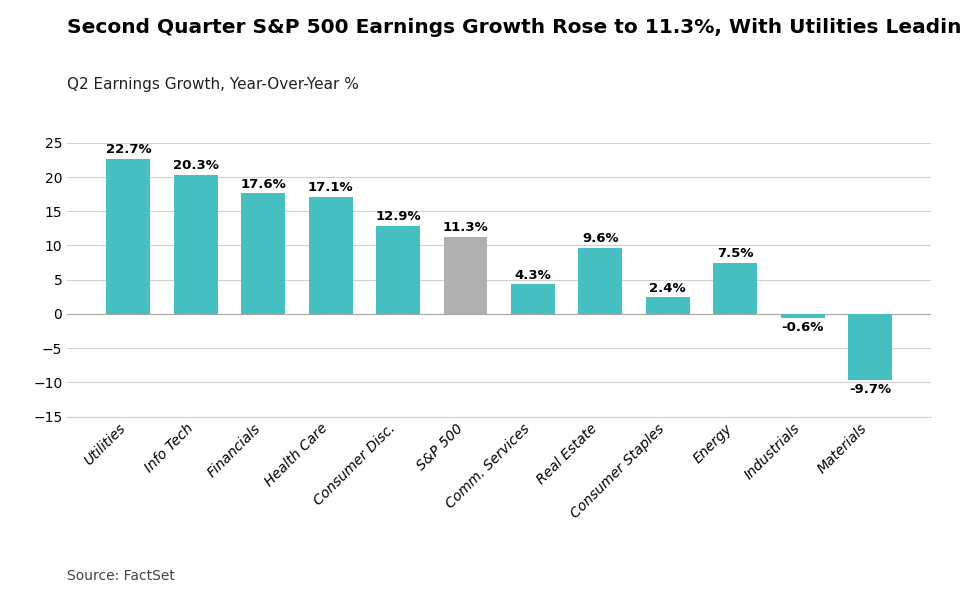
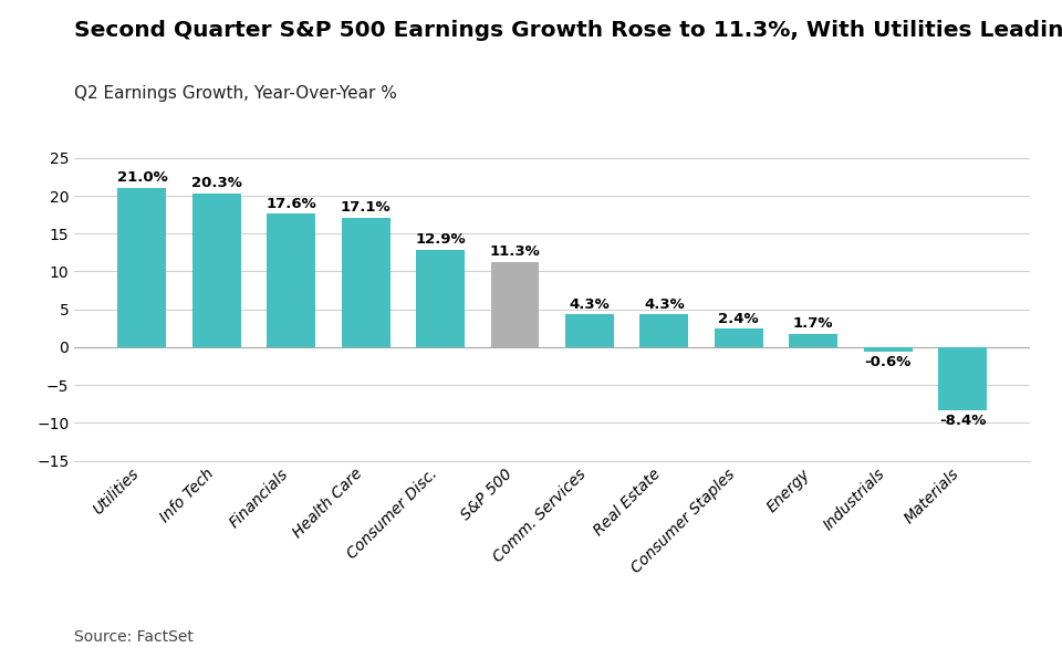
Utilities: 22.7% -> 21.0%
Real Estate: 9.6% -> 4.3%
Energy: 7.5% -> 1.7%
Materials: -9.7% -> -8.4%
